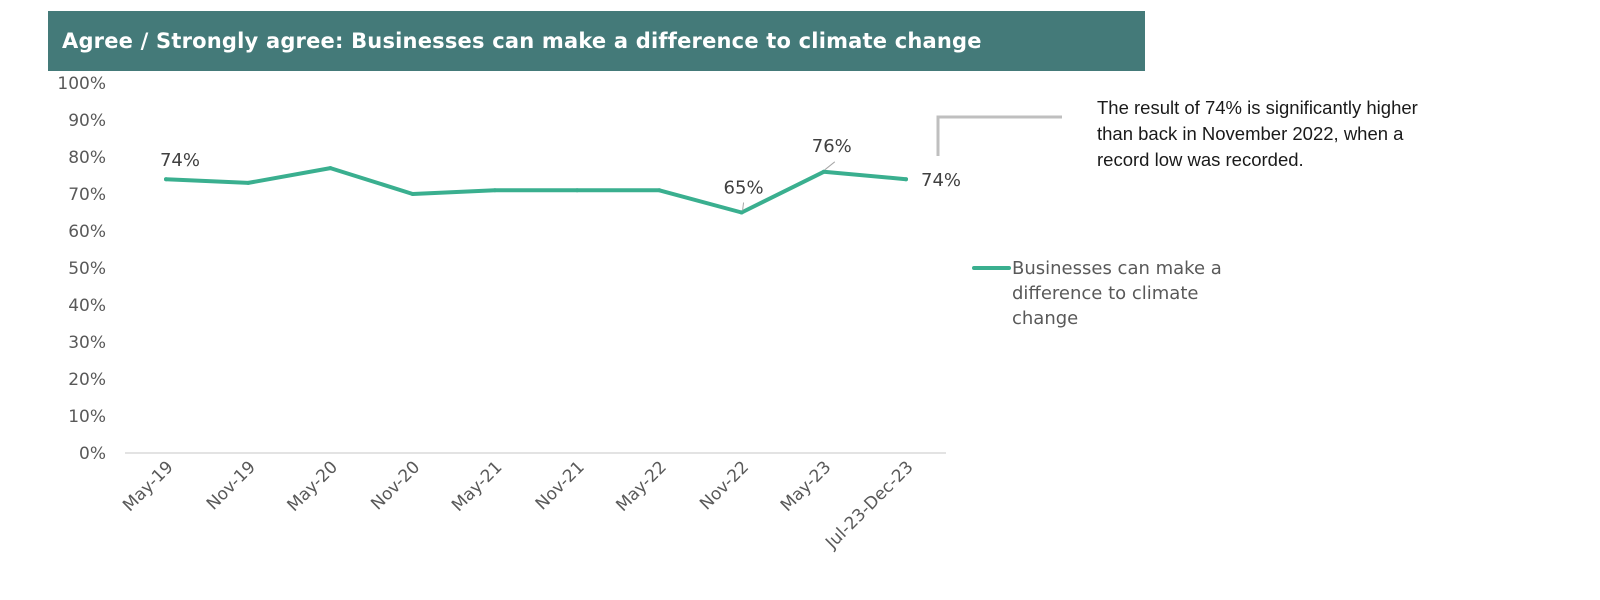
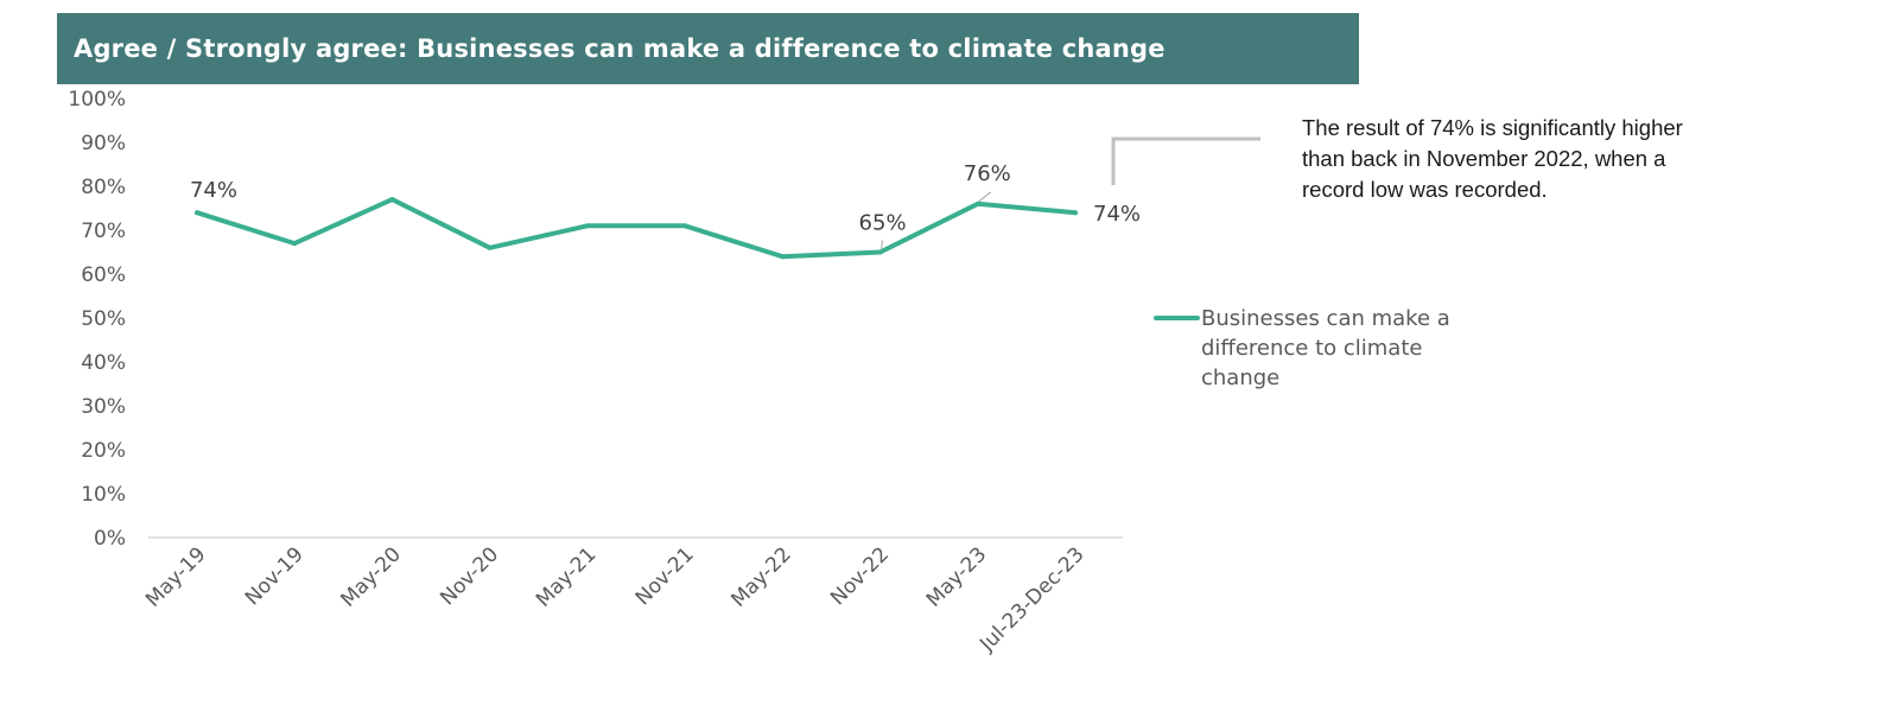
Nov-19: 73% -> 67%
Nov-20: 70% -> 66%
May-22: 71% -> 64%
